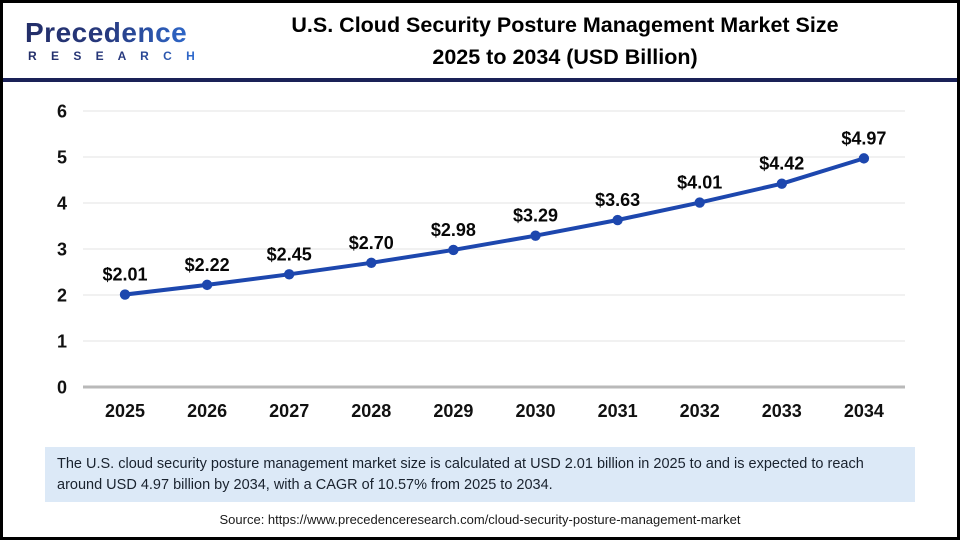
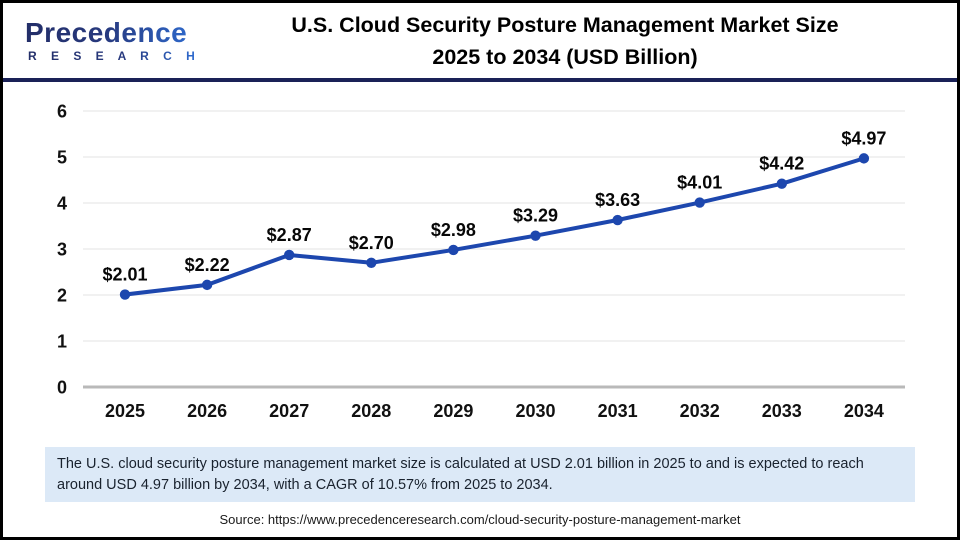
2027: $2.45 -> $2.87
